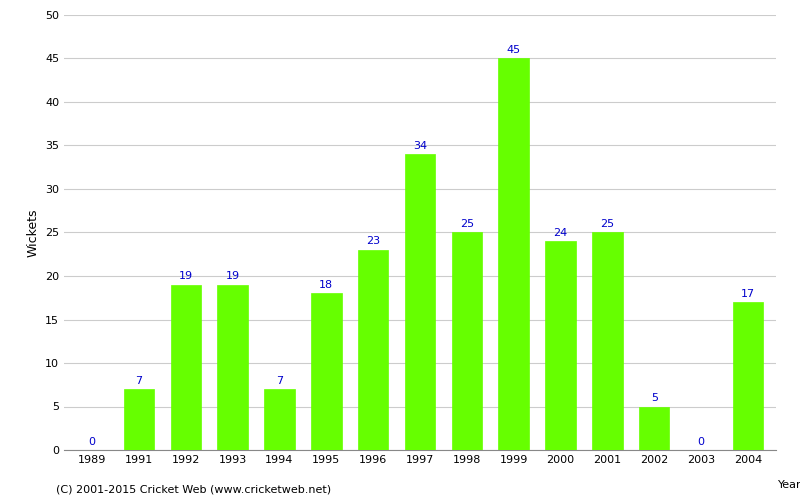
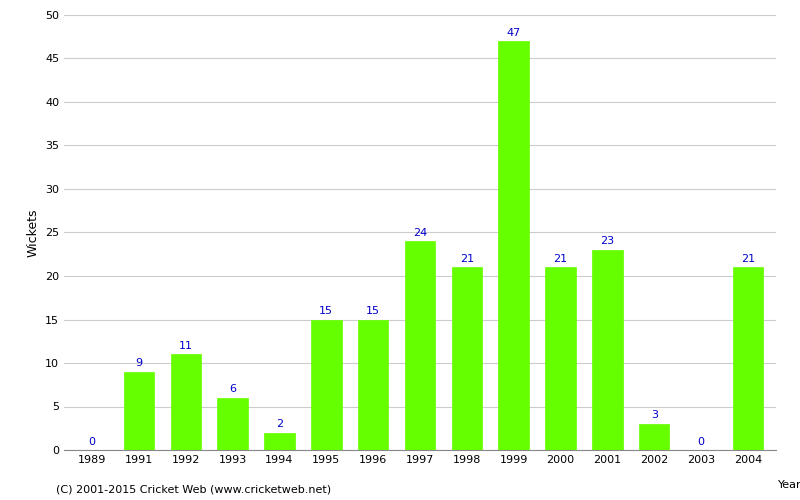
1991: 7 -> 9
1992: 19 -> 11
1993: 19 -> 6
1994: 7 -> 2
1995: 18 -> 15
1996: 23 -> 15
1997: 34 -> 24
1998: 25 -> 21
1999: 45 -> 47
2000: 24 -> 21
2001: 25 -> 23
2002: 5 -> 3
2004: 17 -> 21
